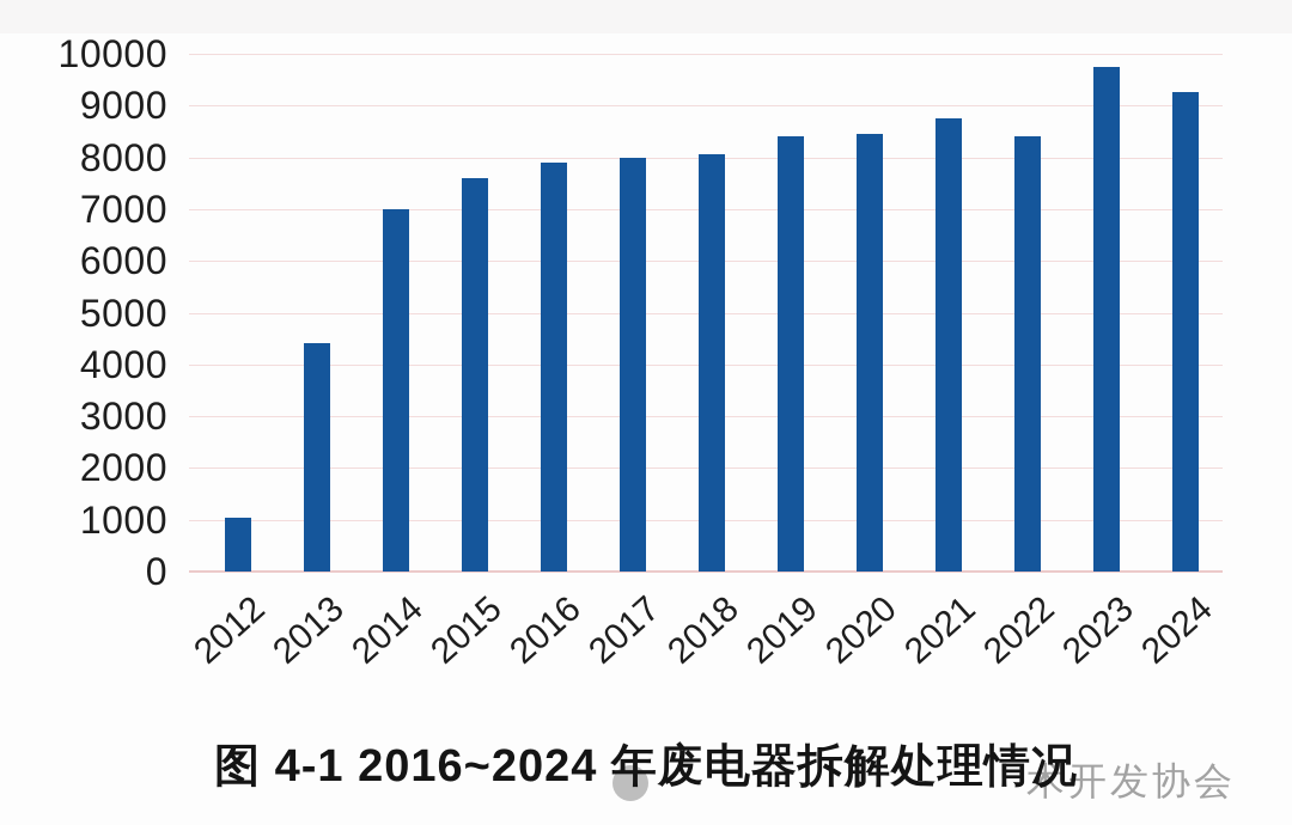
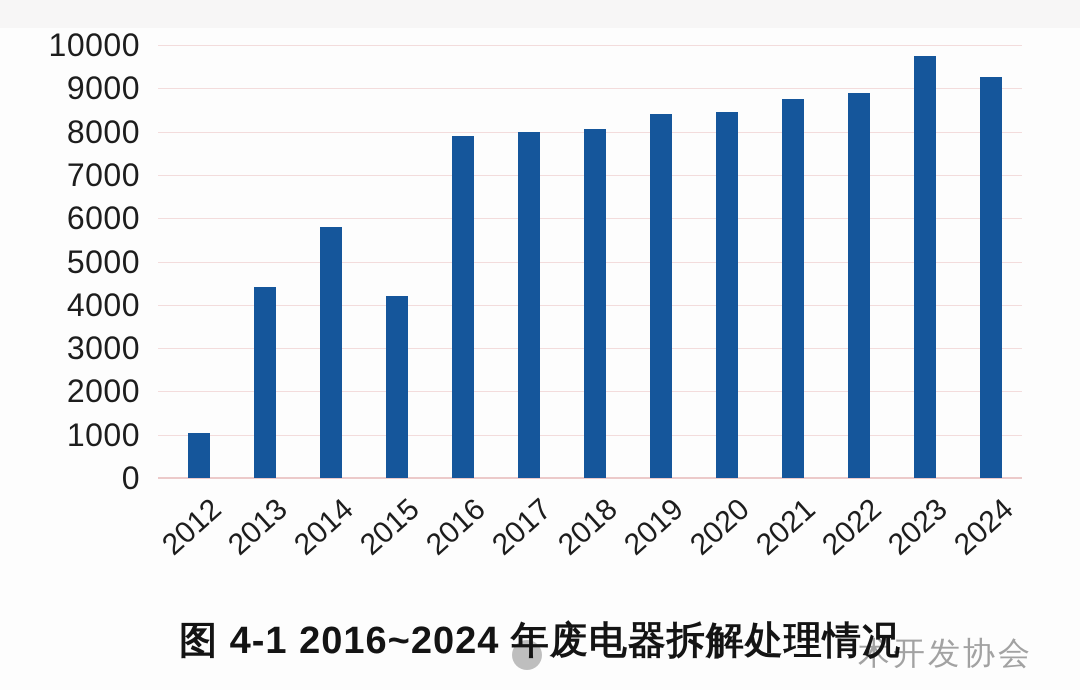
2014: 7000 -> 5800
2015: 7600 -> 4200
2022: 8400 -> 8900
